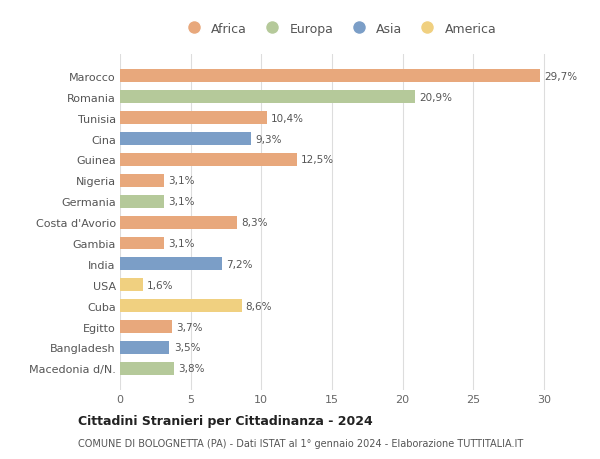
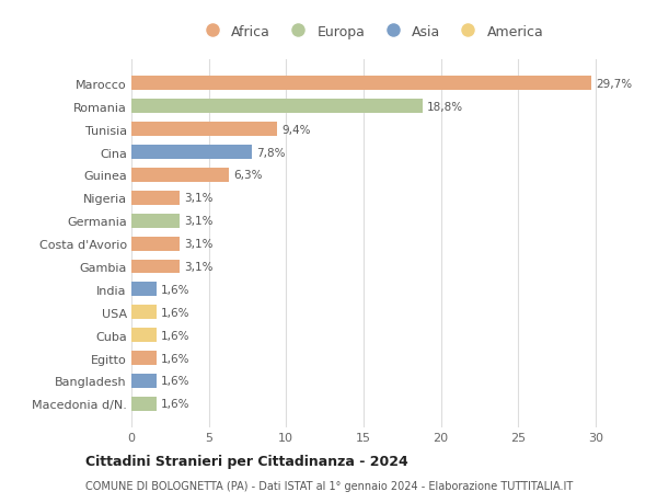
Romania: 20,9% -> 18,8%
Tunisia: 10,4% -> 9,4%
Cina: 9,3% -> 7,8%
Guinea: 12,5% -> 6,3%
Costa d'Avorio: 8,3% -> 3,1%
India: 7,2% -> 1,6%
Cuba: 8,6% -> 1,6%
Egitto: 3,7% -> 1,6%
Bangladesh: 3,5% -> 1,6%
Macedonia d/N.: 3,8% -> 1,6%
